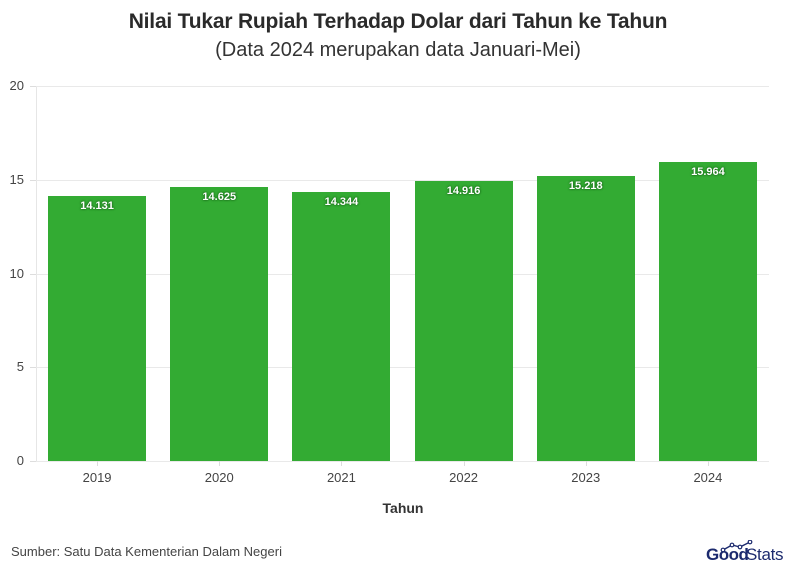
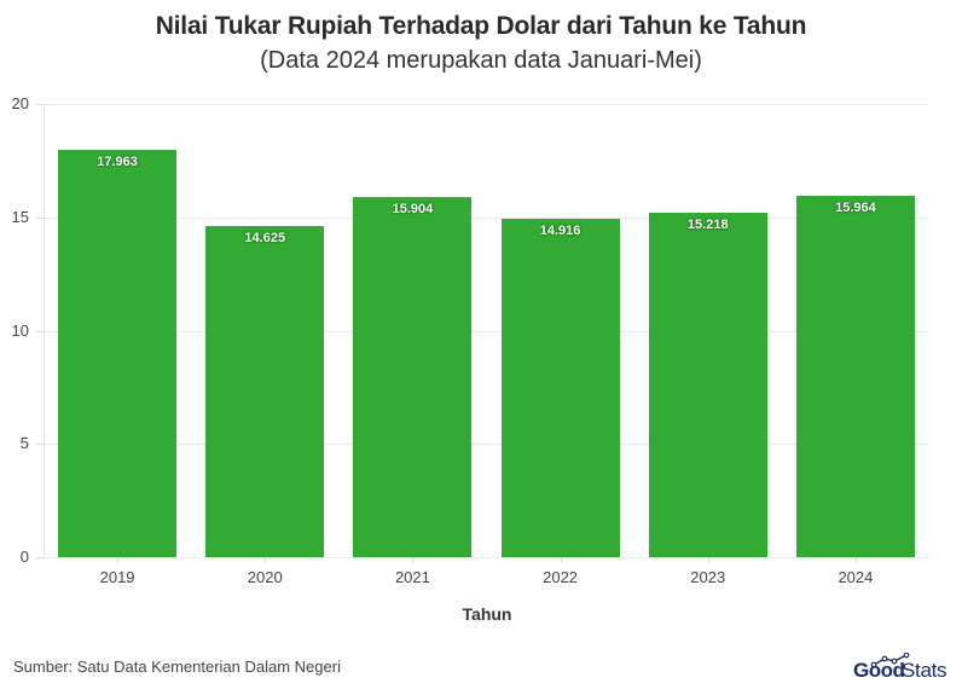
2019: 14.131 -> 17.963
2021: 14.344 -> 15.904
